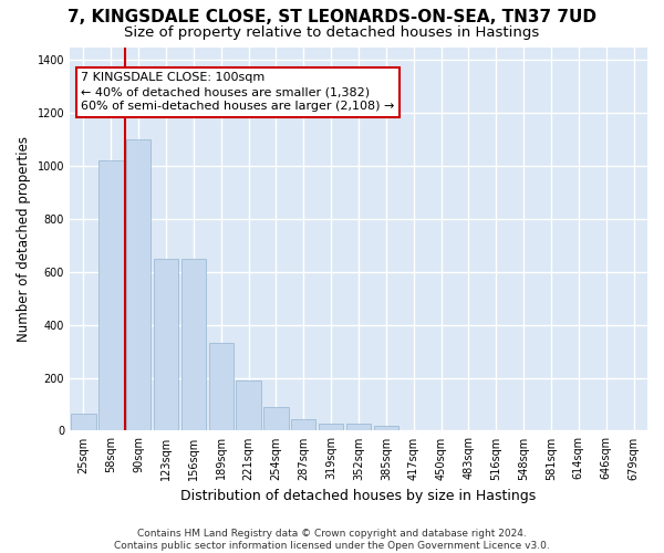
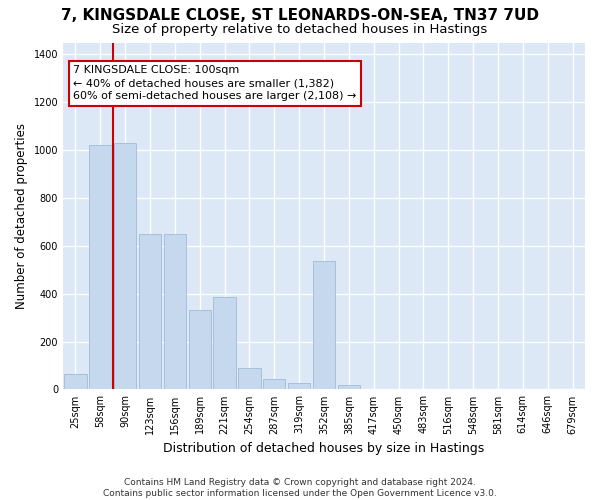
90sqm: 1100 -> 1030
221sqm: 190 -> 385
352sqm: 25 -> 535
